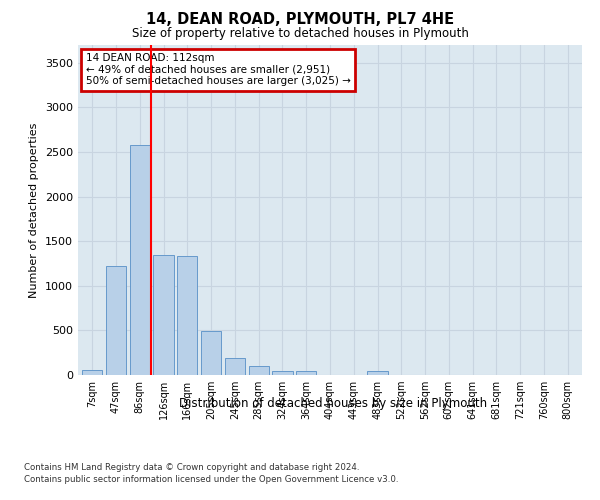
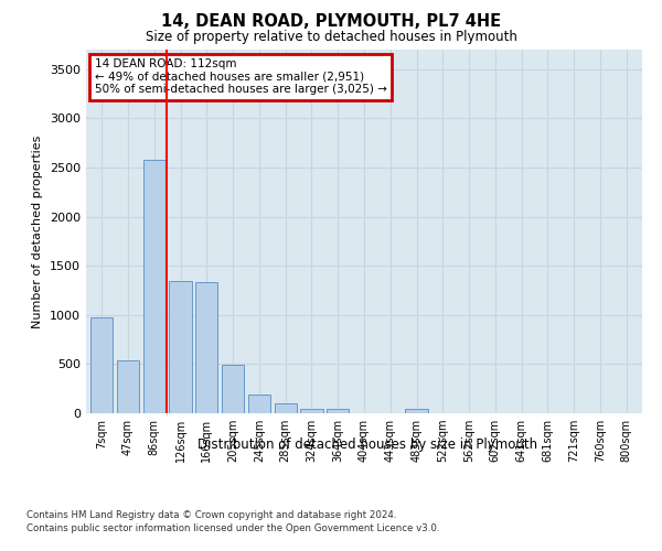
7sqm: 60 -> 980
47sqm: 1220 -> 540
